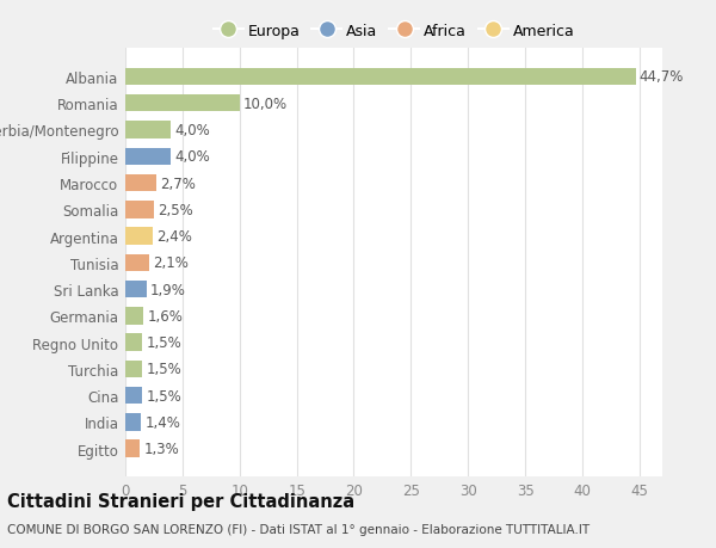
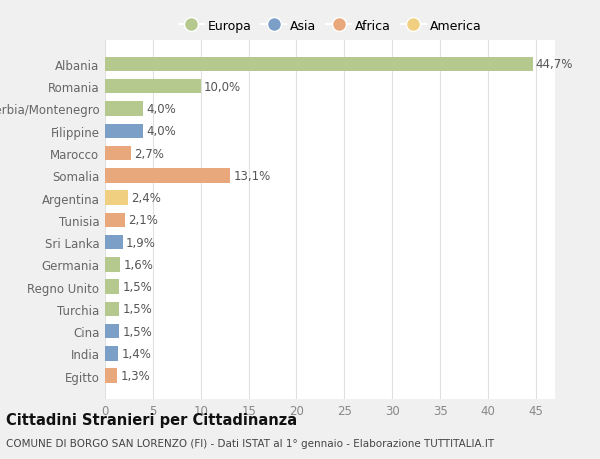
Somalia: 2,5% -> 13,1%
